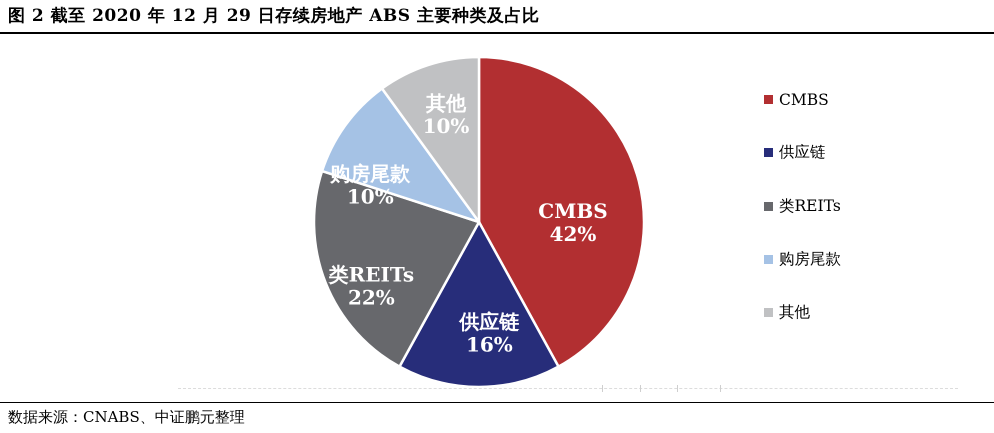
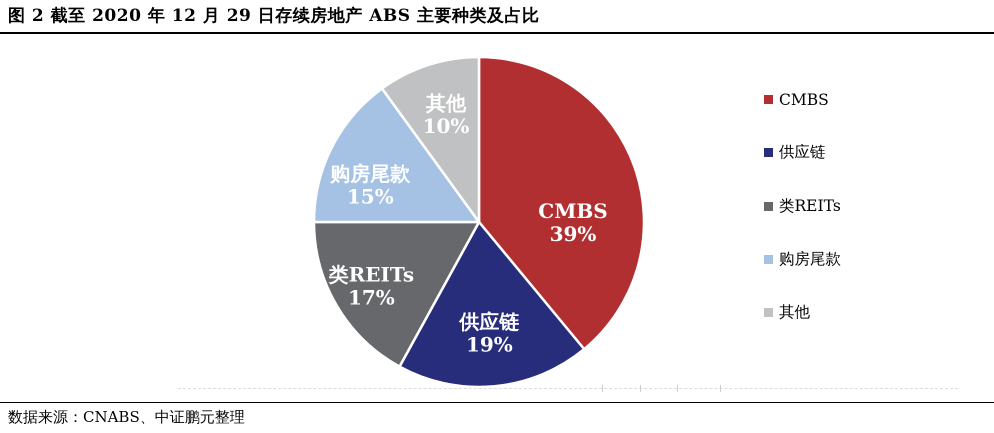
CMBS: 42% -> 39%
供应链: 16% -> 19%
类REITs: 22% -> 17%
购房尾款: 10% -> 15%
